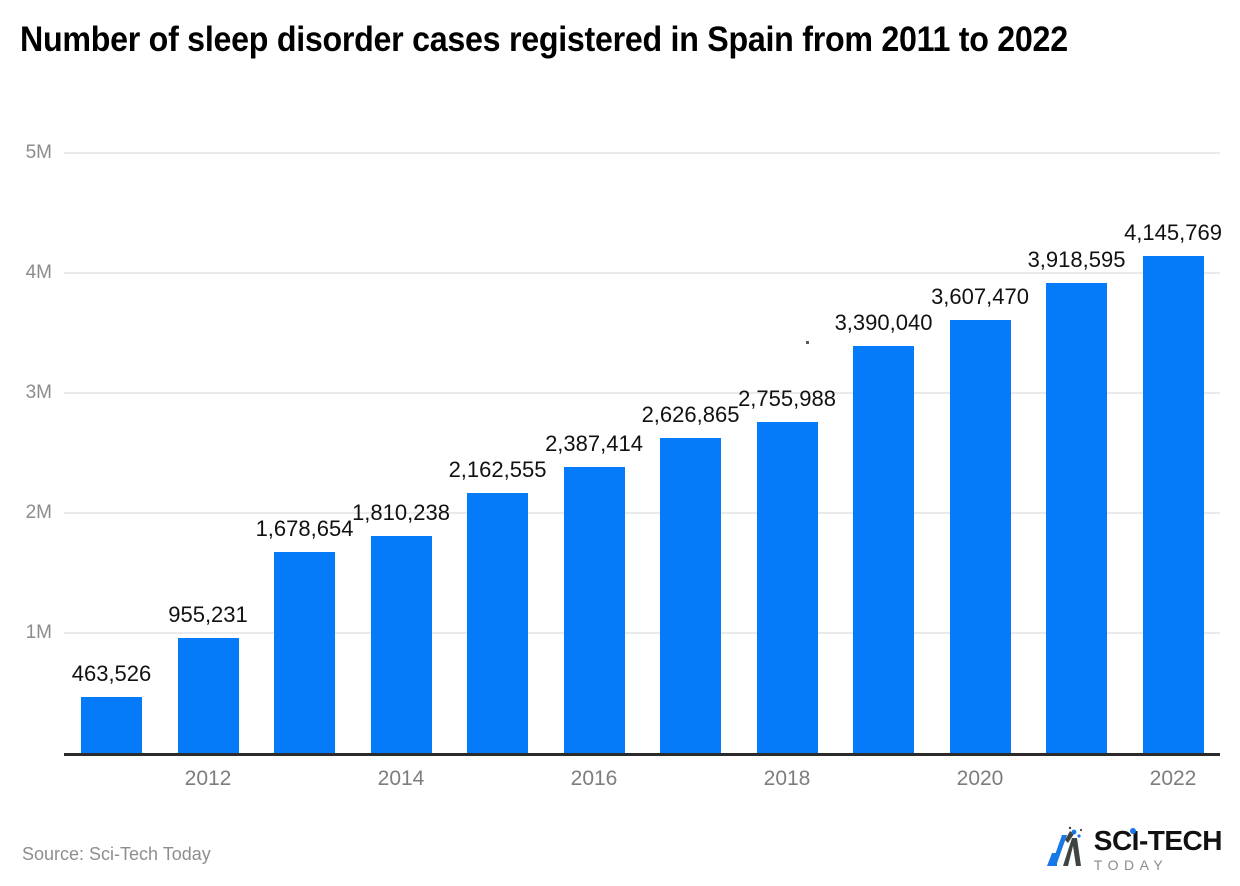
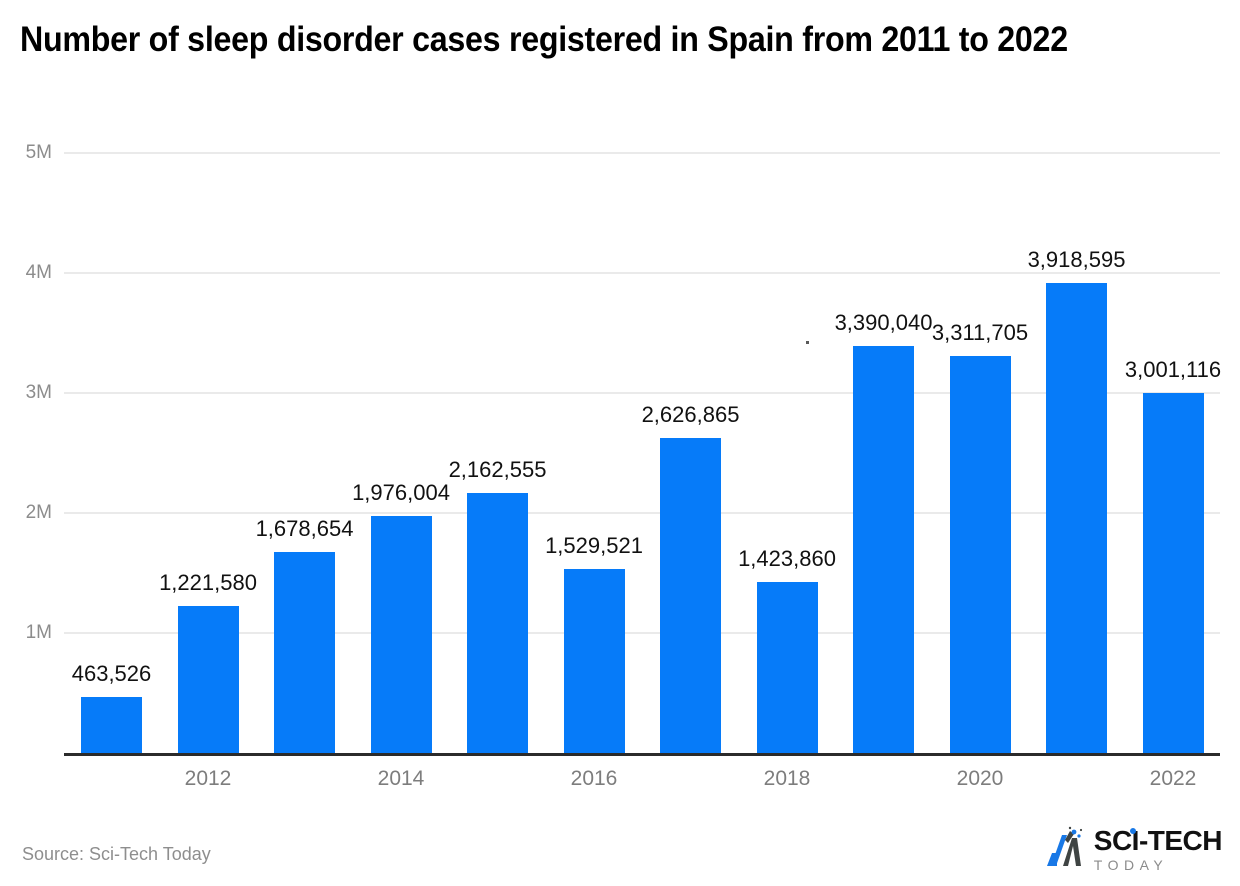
2012: 955,231 -> 1,221,580
2014: 1,810,238 -> 1,976,004
2016: 2,387,414 -> 1,529,521
2018: 2,755,988 -> 1,423,860
2020: 3,607,470 -> 3,311,705
2022: 4,145,769 -> 3,001,116
